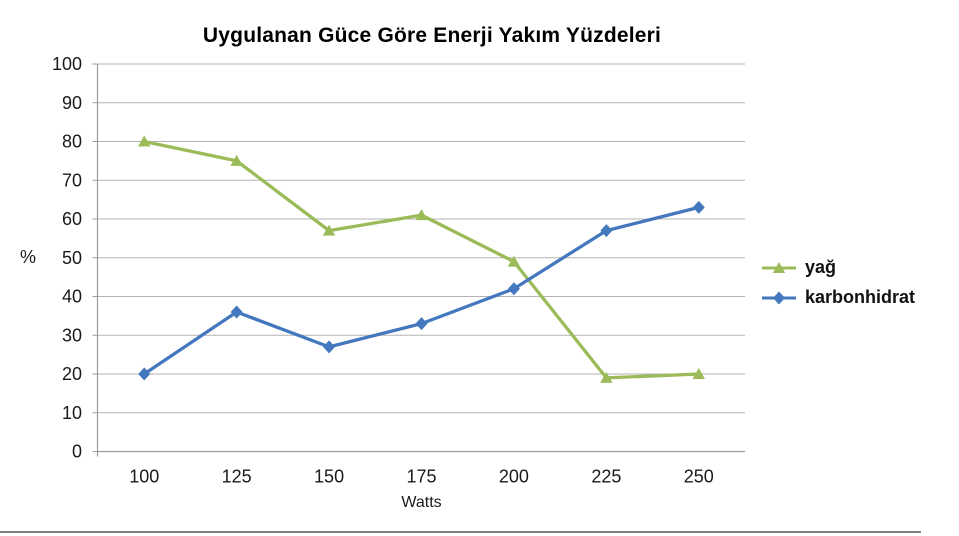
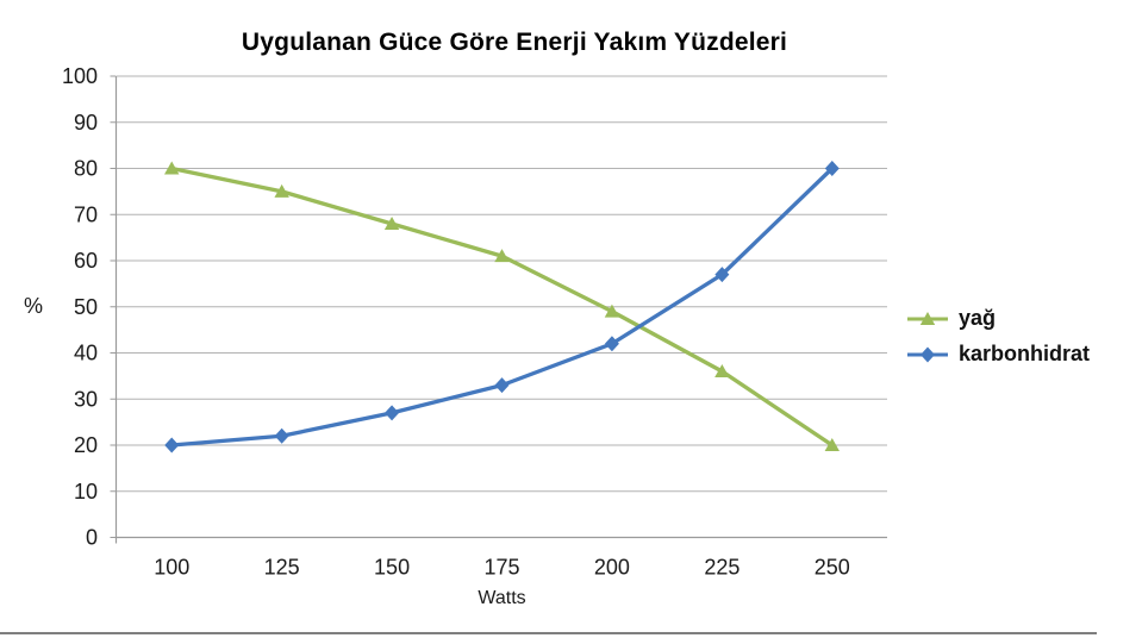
karbonhidrat/125: 36 -> 22
yağ/150: 57 -> 68
yağ/225: 19 -> 36
karbonhidrat/250: 63 -> 80
